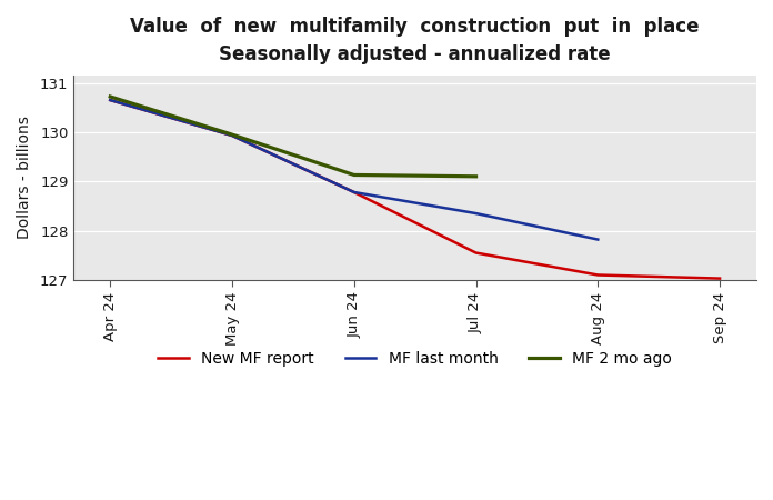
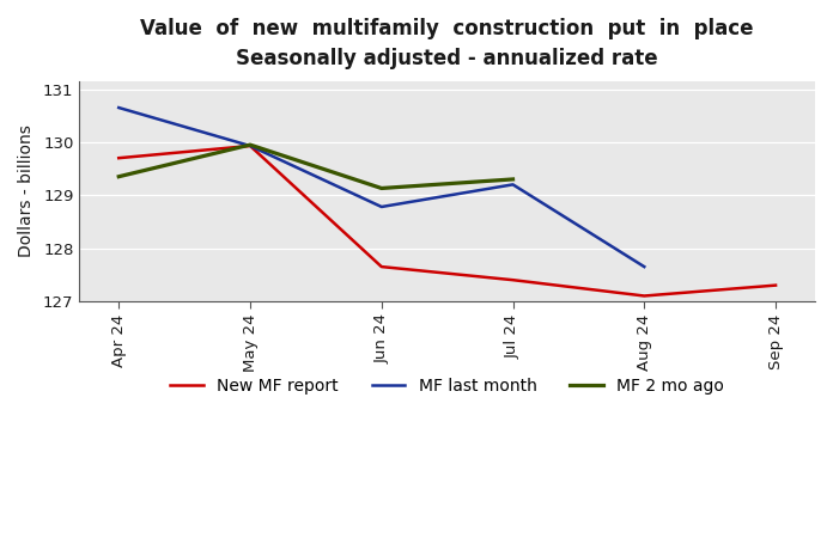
New MF report/Apr 24: 130.65 -> 129.70
MF 2 mo ago/Apr 24: 130.72 -> 129.35
New MF report/Jun 24: 128.78 -> 127.65
New MF report/Jul 24: 127.55 -> 127.40
MF last month/Jul 24: 128.35 -> 129.20
MF 2 mo ago/Jul 24: 129.10 -> 129.30
MF last month/Aug 24: 127.82 -> 127.65
New MF report/Sep 24: 127.03 -> 127.30
